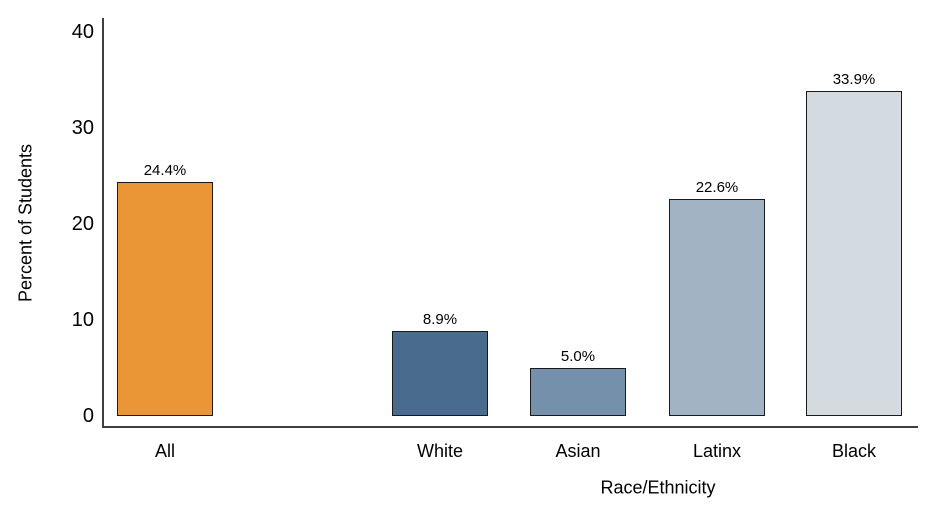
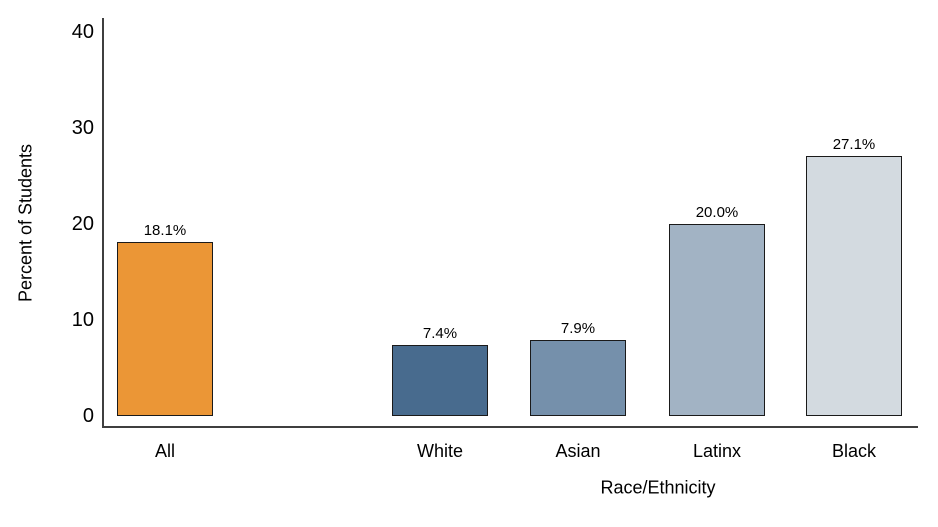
All: 24.4% -> 18.1%
White: 8.9% -> 7.4%
Asian: 5.0% -> 7.9%
Latinx: 22.6% -> 20.0%
Black: 33.9% -> 27.1%
